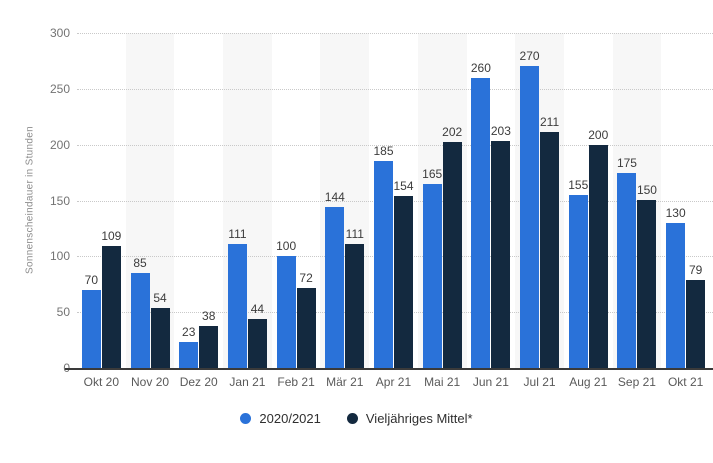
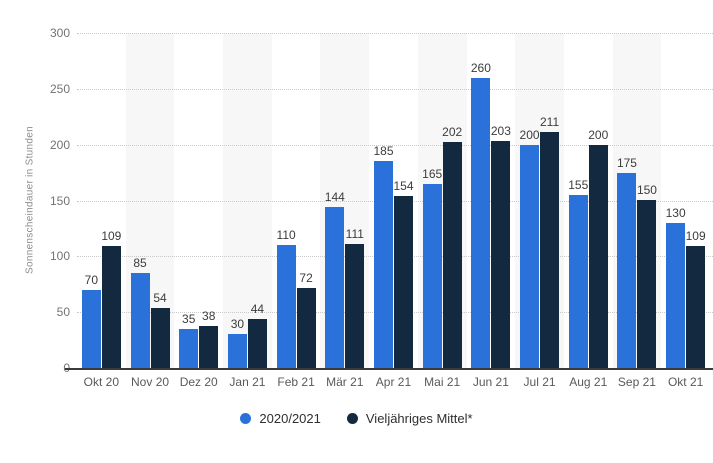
2020/2021/Dez 20: 23 -> 35
2020/2021/Jan 21: 111 -> 30
2020/2021/Feb 21: 100 -> 110
2020/2021/Jul 21: 270 -> 200
Vieljähriges Mittel*/Okt 21: 79 -> 109
